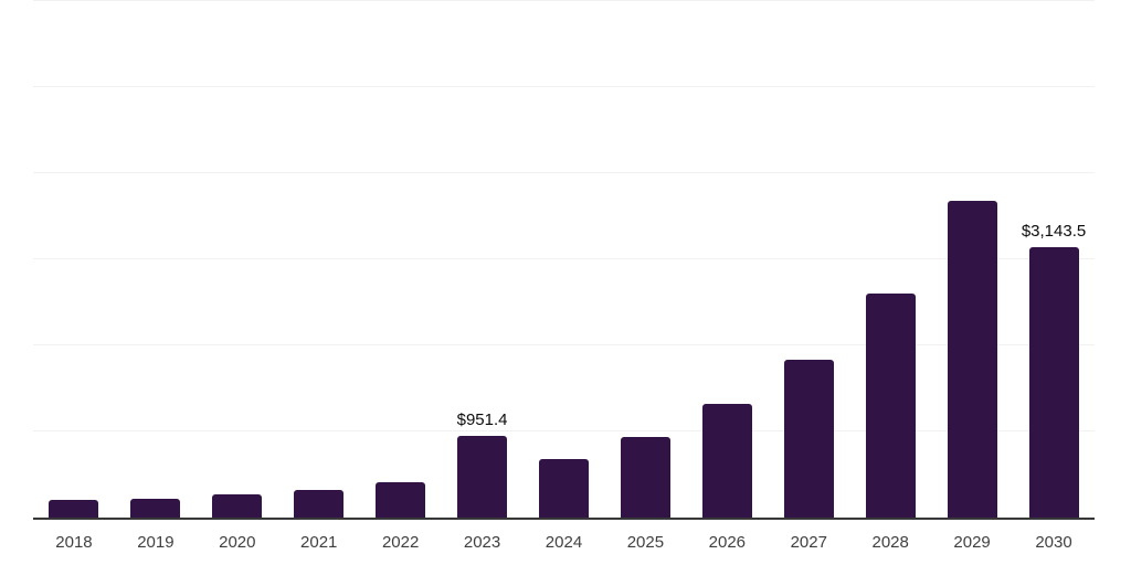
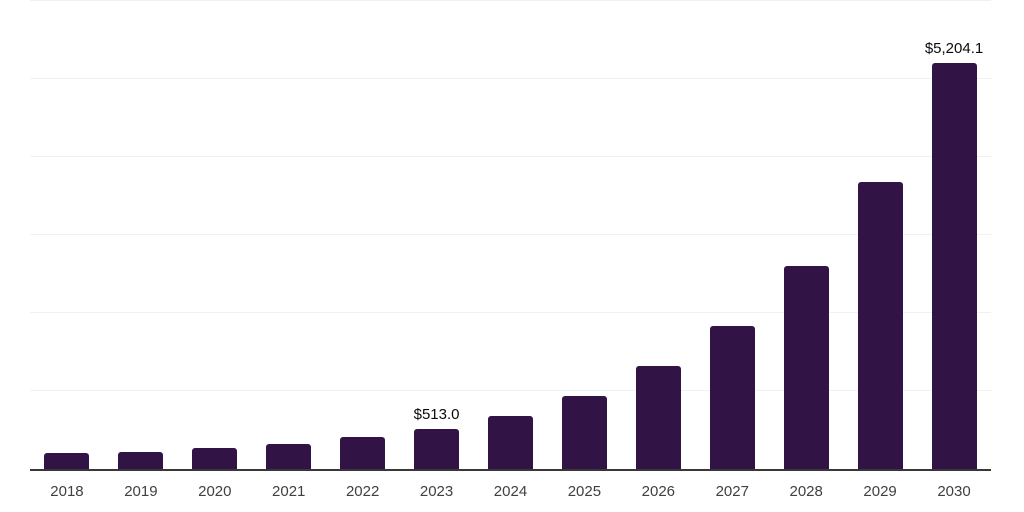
2023: $951.4 -> $513.0
2030: $3,143.5 -> $5,204.1
